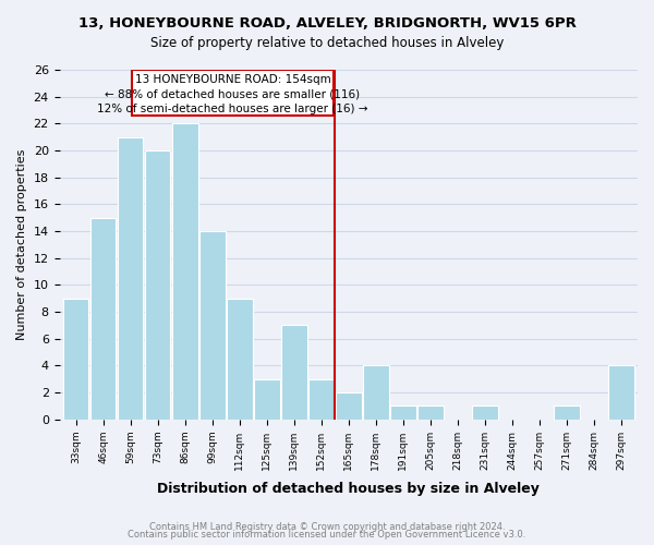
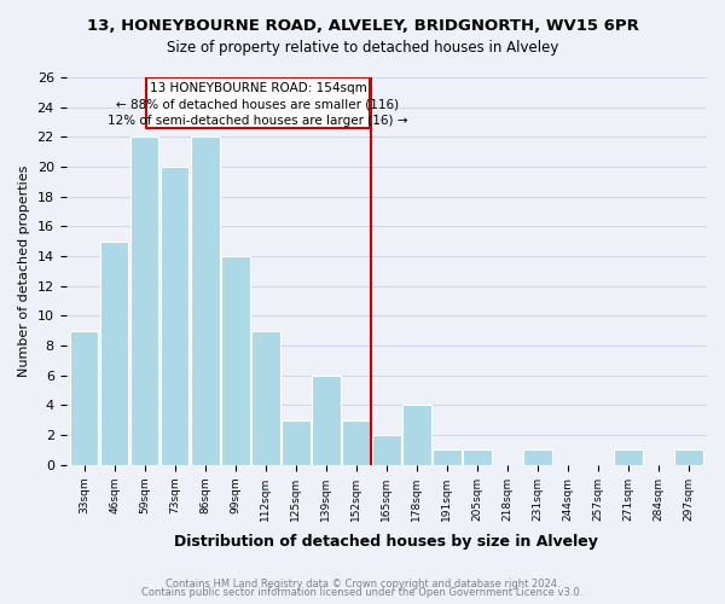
59sqm: 21 -> 22
139sqm: 7 -> 6
297sqm: 4 -> 1
